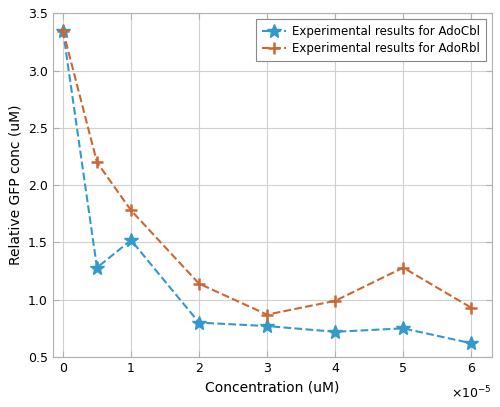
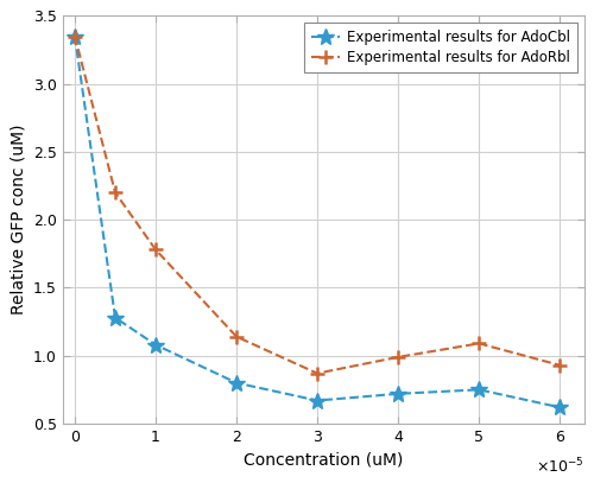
Experimental results for AdoCbl/1: 1.52 -> 1.08
Experimental results for AdoCbl/3: 0.77 -> 0.67
Experimental results for AdoRbl/5: 1.28 -> 1.09
